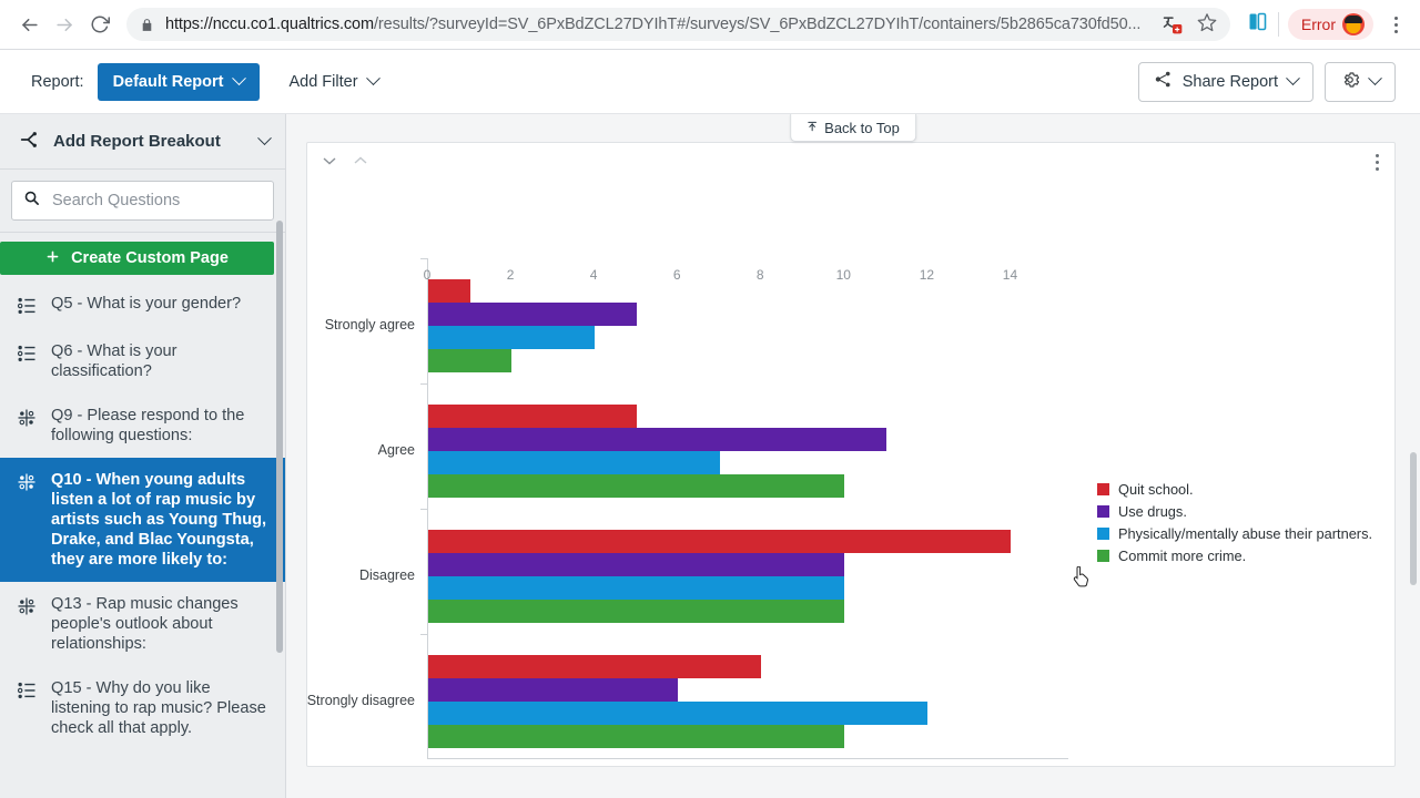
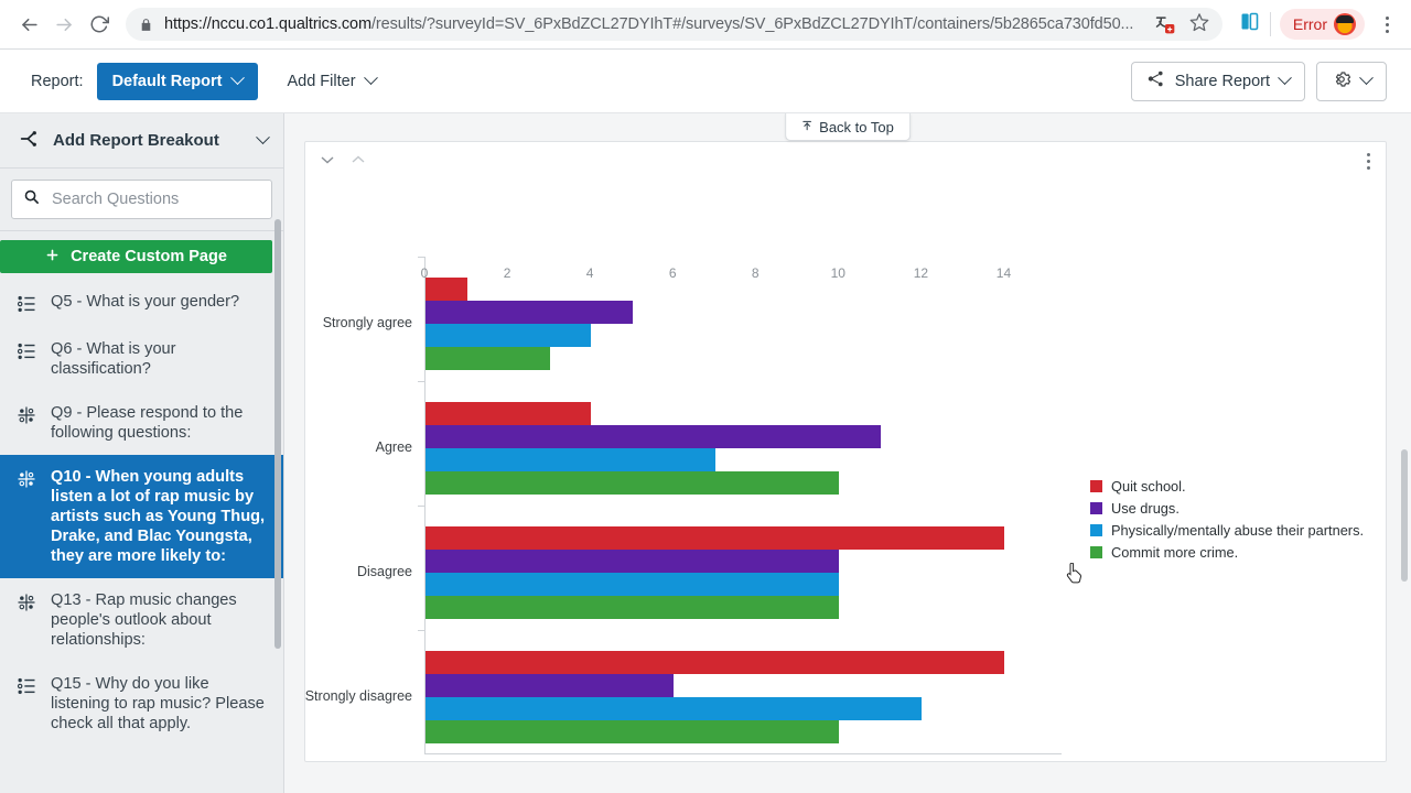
Commit more crime./Strongly agree: 2 -> 3
Quit school./Agree: 5 -> 4
Quit school./Strongly disagree: 8 -> 14
